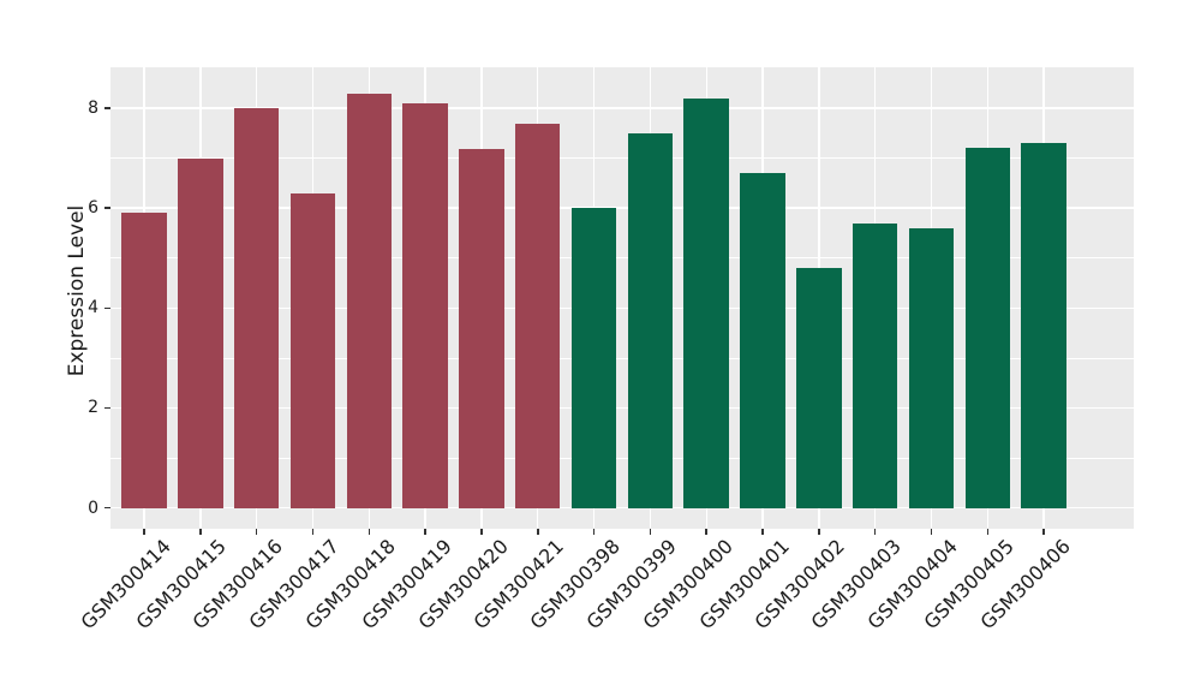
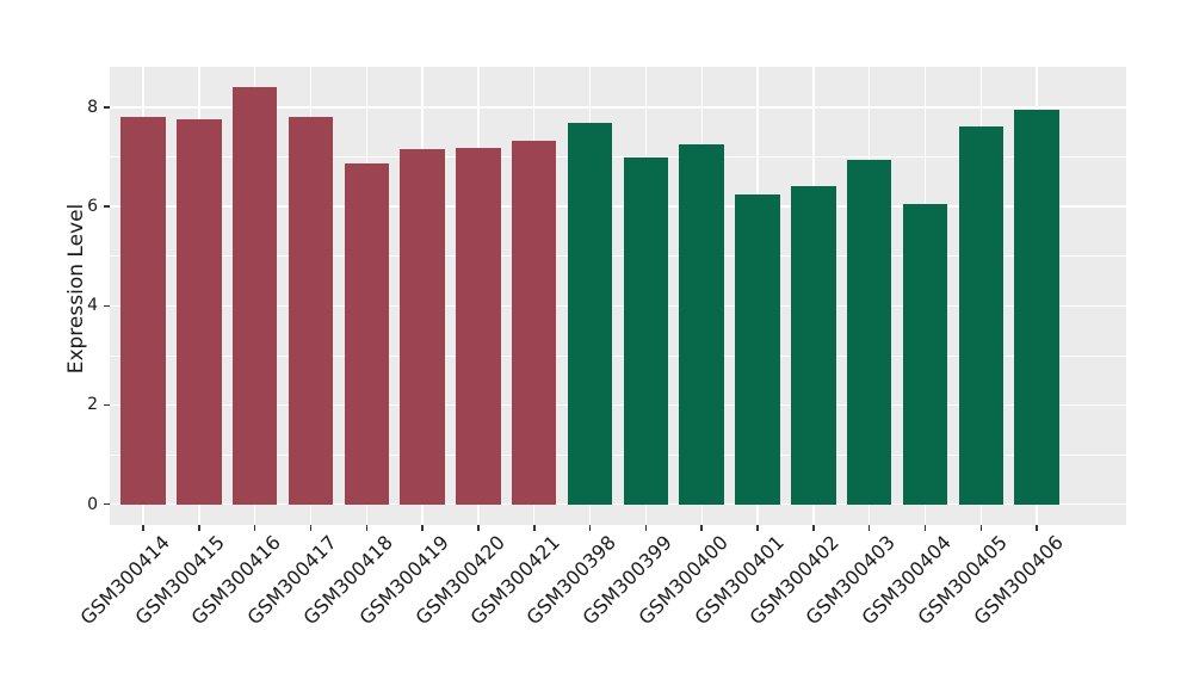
GSM300414: 5.9 -> 7.8
GSM300415: 7.0 -> 7.8
GSM300416: 8.0 -> 8.4
GSM300417: 6.3 -> 7.8
GSM300418: 8.3 -> 6.9
GSM300419: 8.1 -> 7.2
GSM300421: 7.7 -> 7.3
GSM300398: 6.0 -> 7.7
GSM300399: 7.5 -> 7.0
GSM300400: 8.2 -> 7.2
GSM300401: 6.7 -> 6.2
GSM300402: 4.8 -> 6.4
GSM300403: 5.7 -> 7.0
GSM300404: 5.6 -> 6.0
GSM300405: 7.2 -> 7.6
GSM300406: 7.3 -> 8.0
